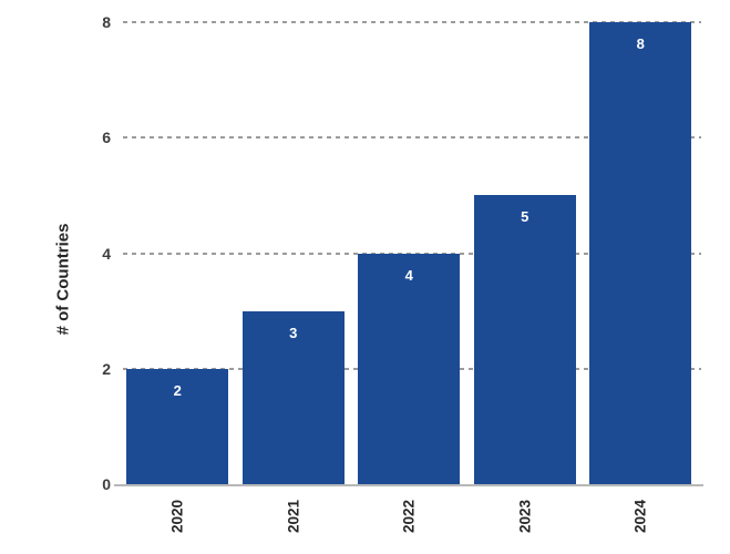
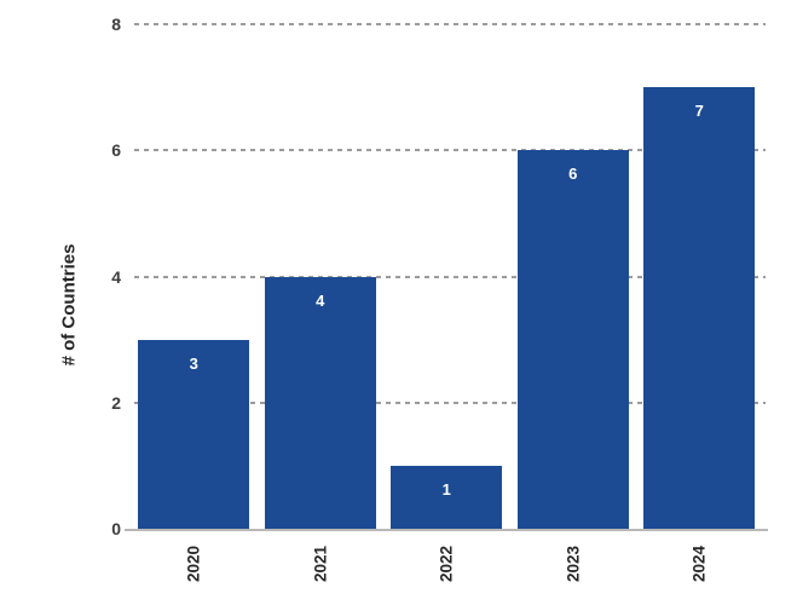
2020: 2 -> 3
2021: 3 -> 4
2022: 4 -> 1
2023: 5 -> 6
2024: 8 -> 7
